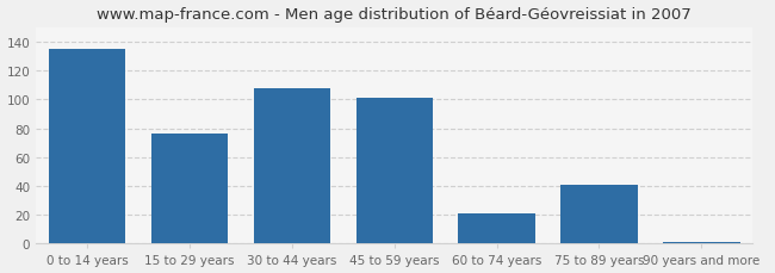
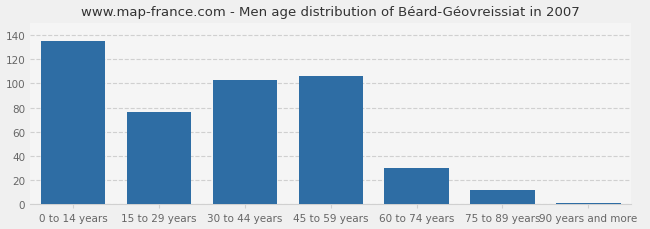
30 to 44 years: 108 -> 103
45 to 59 years: 101 -> 106
60 to 74 years: 21 -> 30
75 to 89 years: 41 -> 12
